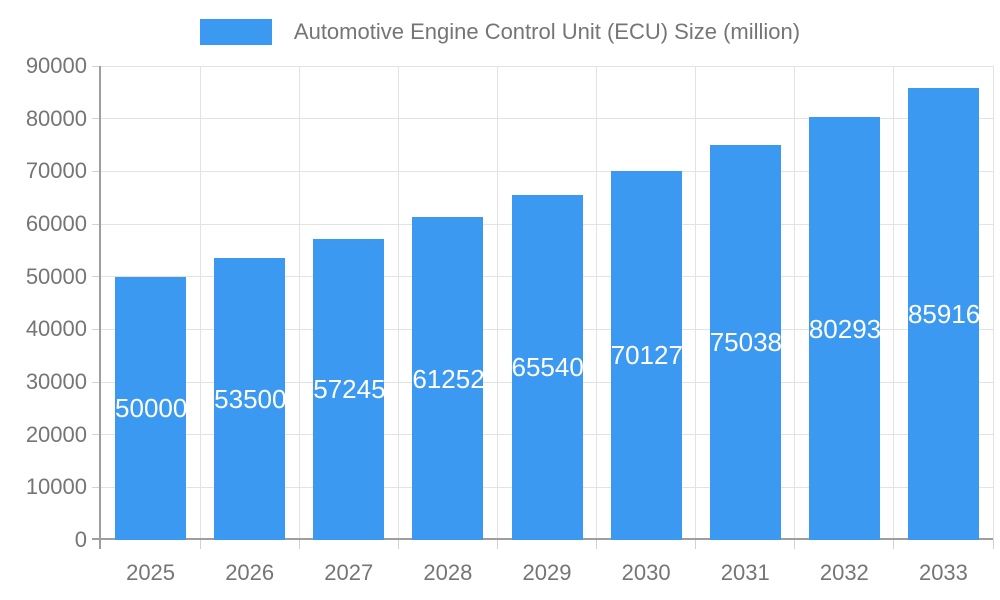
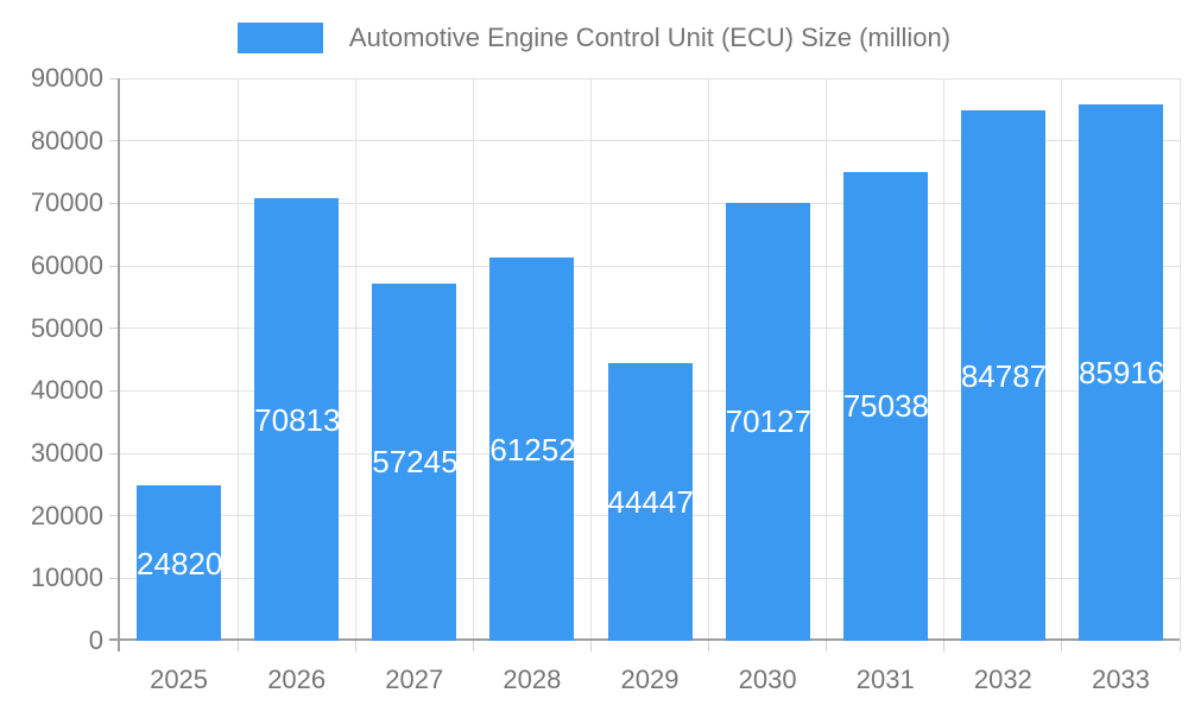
2025: 50000 -> 24820
2026: 53500 -> 70813
2029: 65540 -> 44447
2032: 80293 -> 84787
